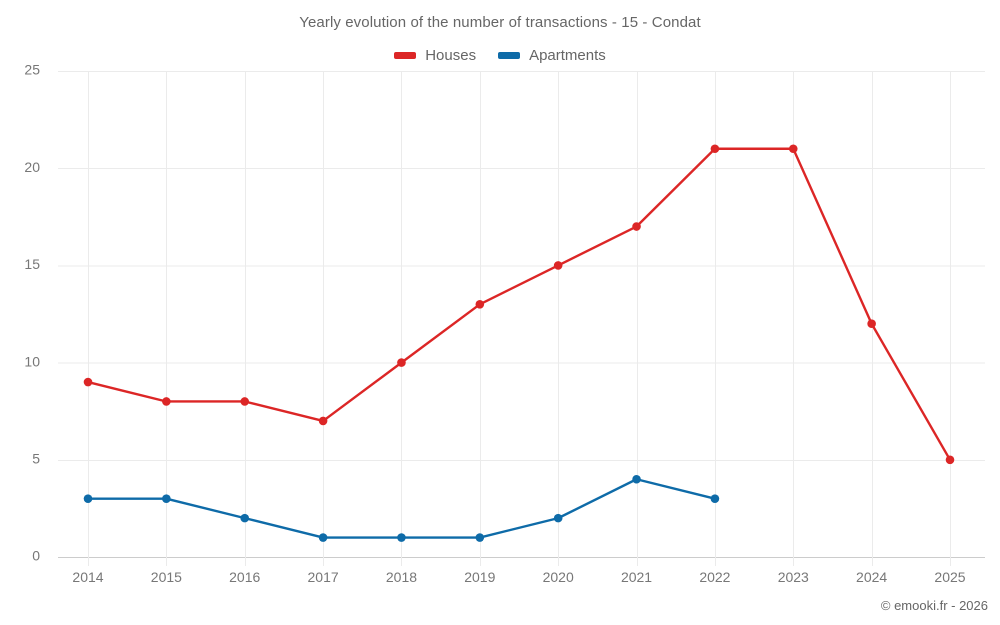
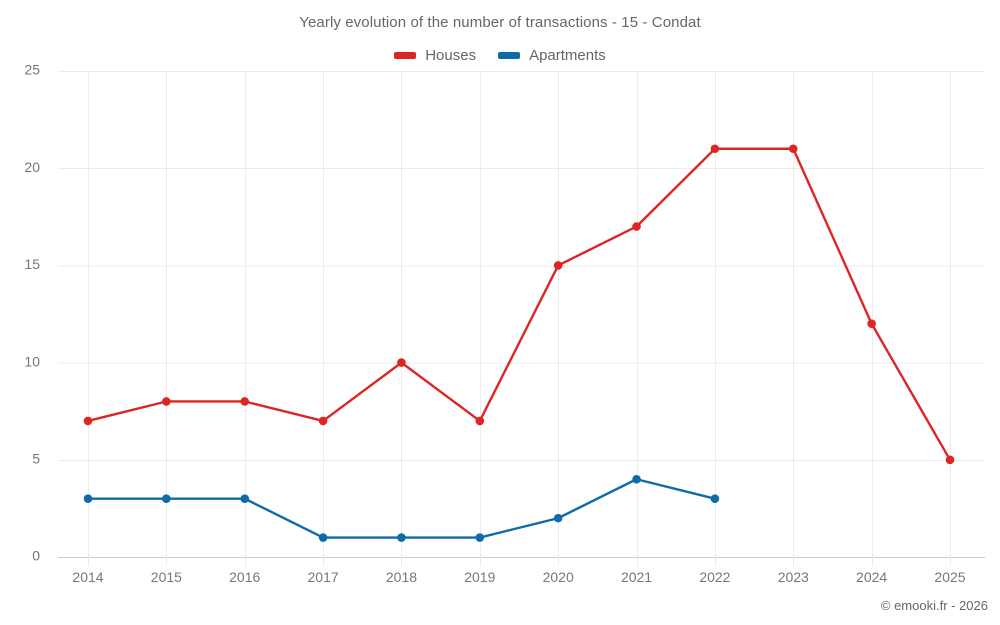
Houses/2014: 9 -> 7
Apartments/2016: 2 -> 3
Houses/2019: 13 -> 7
